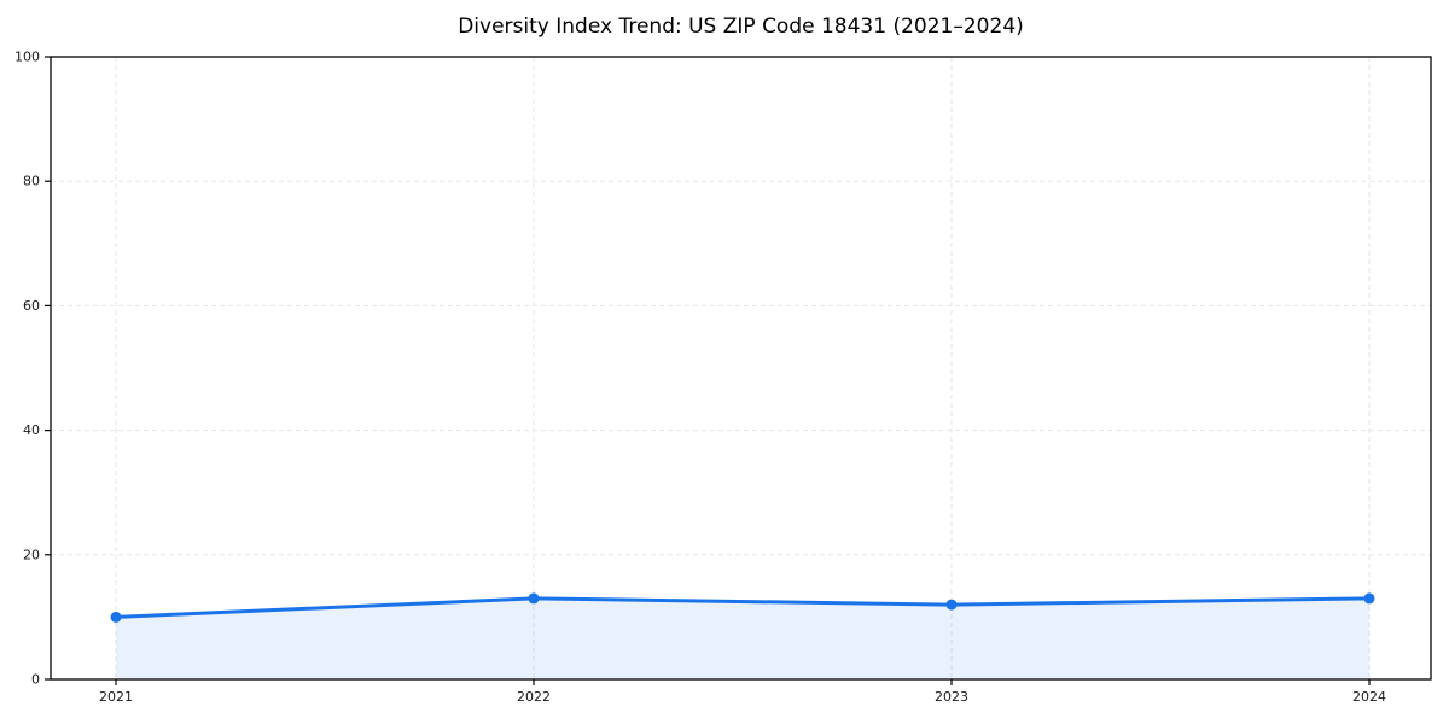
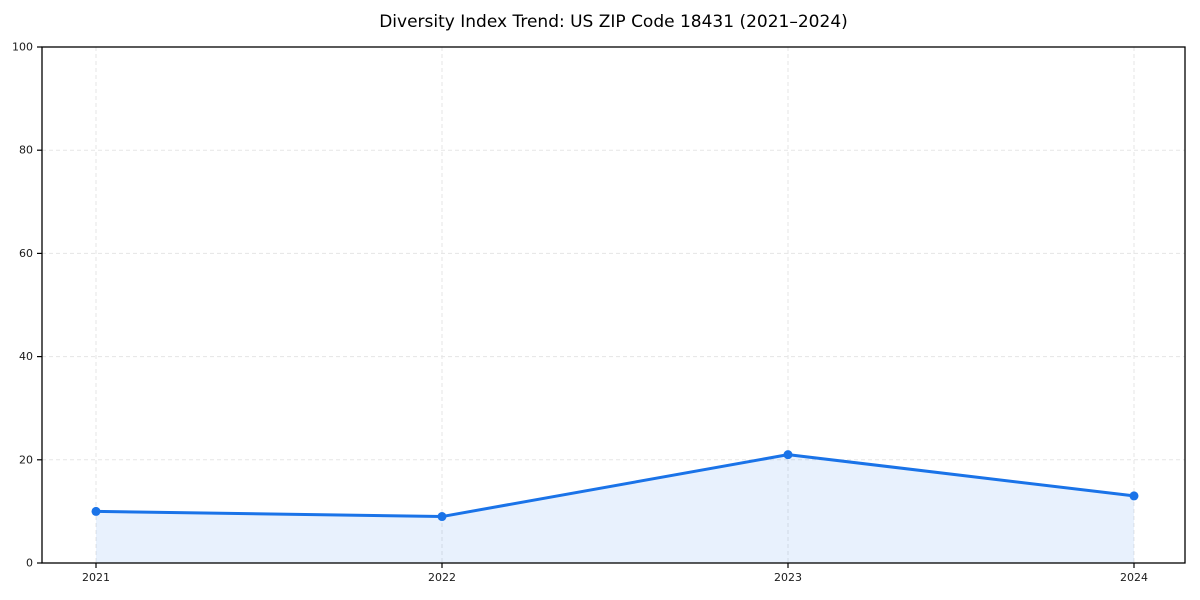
2022: 13 -> 9
2023: 12 -> 21
